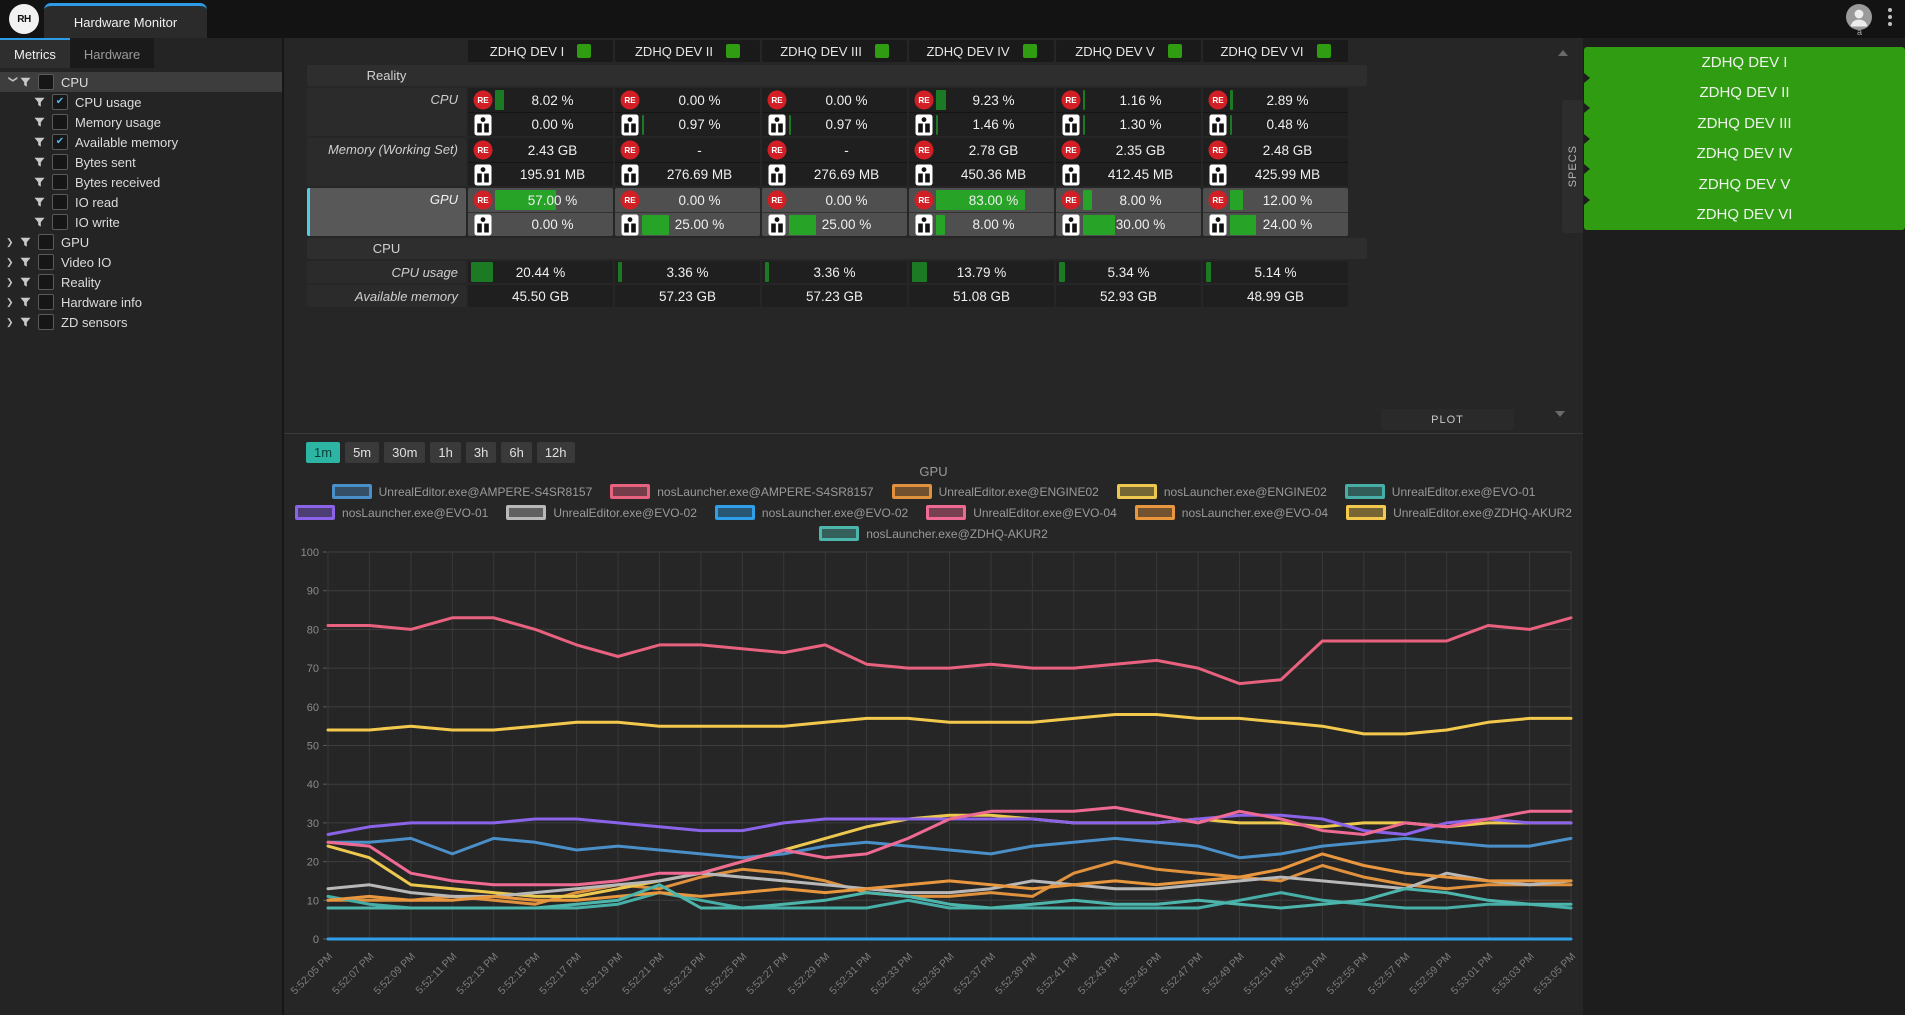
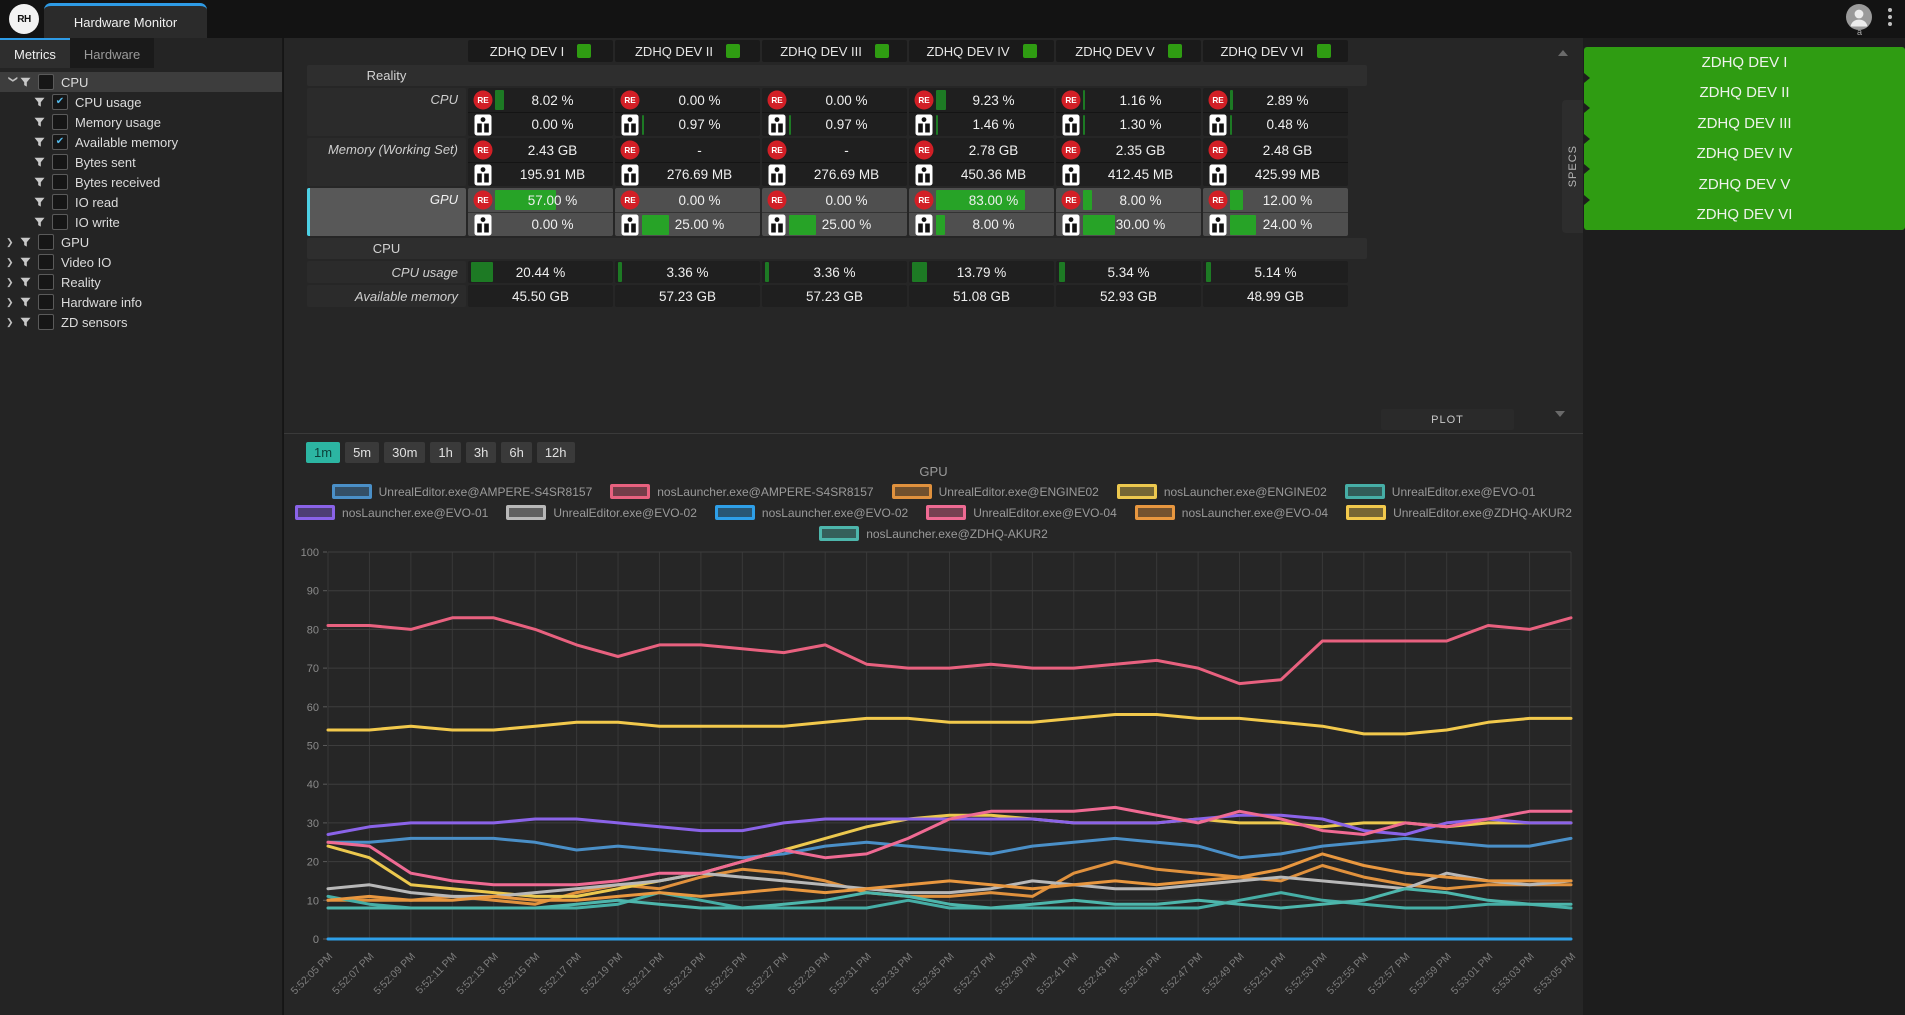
UnrealEditor.exe@AMPERE-S4SR8157/5:52:11 PM: 22 -> 26
nosLauncher.exe@ZDHQ-AKUR2/5:52:21 PM: 14 -> 9
